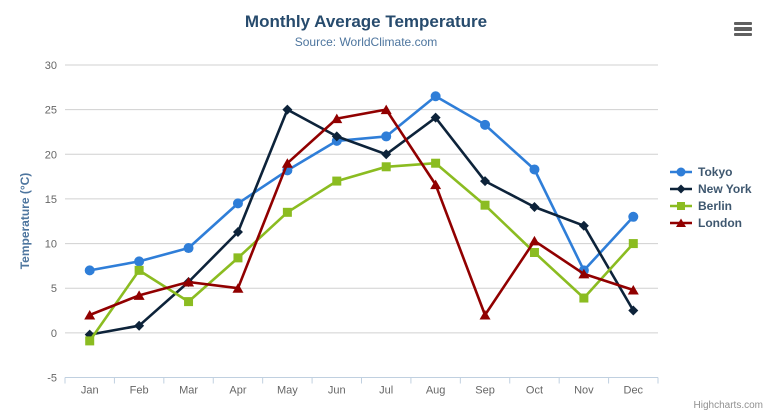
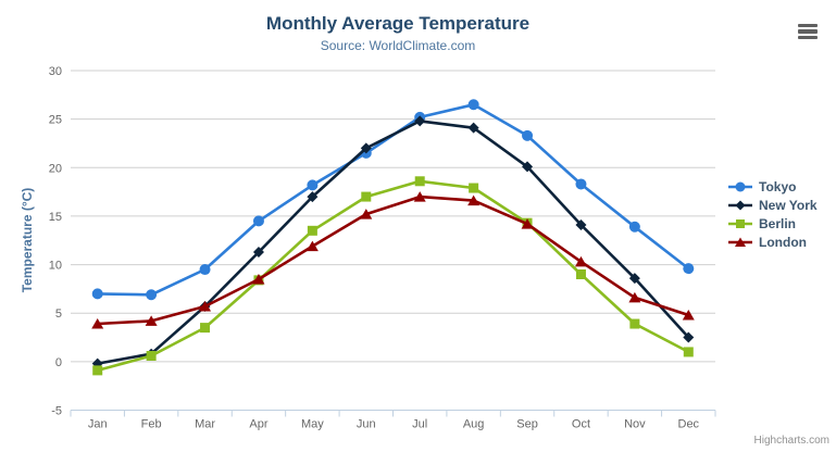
London/Jan: 2 -> 4
Tokyo/Feb: 8 -> 7
Berlin/Feb: 7 -> 1
London/Apr: 5 -> 8
New York/May: 25 -> 17
London/May: 19 -> 12
London/Jun: 24 -> 15
Tokyo/Jul: 22 -> 25
New York/Jul: 20 -> 25
London/Jul: 25 -> 17
Berlin/Aug: 19 -> 18
New York/Sep: 17 -> 20
London/Sep: 2 -> 14
Tokyo/Nov: 7 -> 14
New York/Nov: 12 -> 9
Tokyo/Dec: 13 -> 10
Berlin/Dec: 10 -> 1
